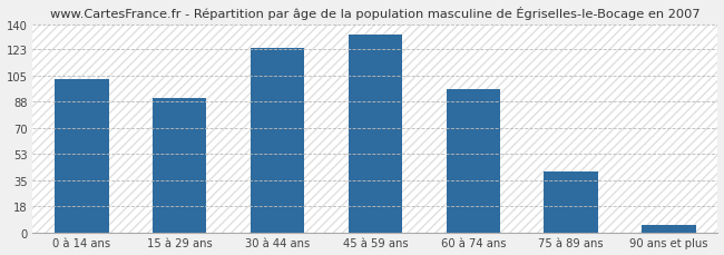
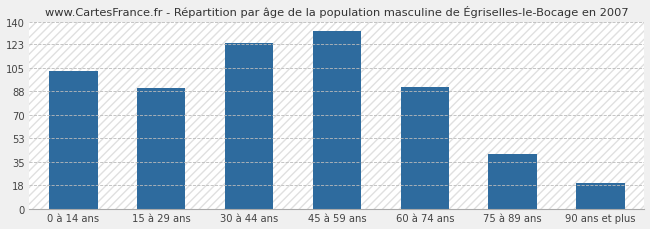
60 à 74 ans: 96 -> 91
90 ans et plus: 5 -> 19
